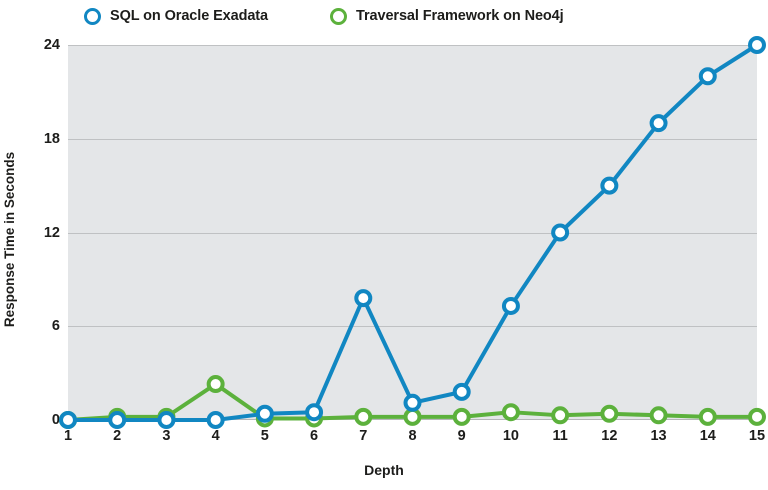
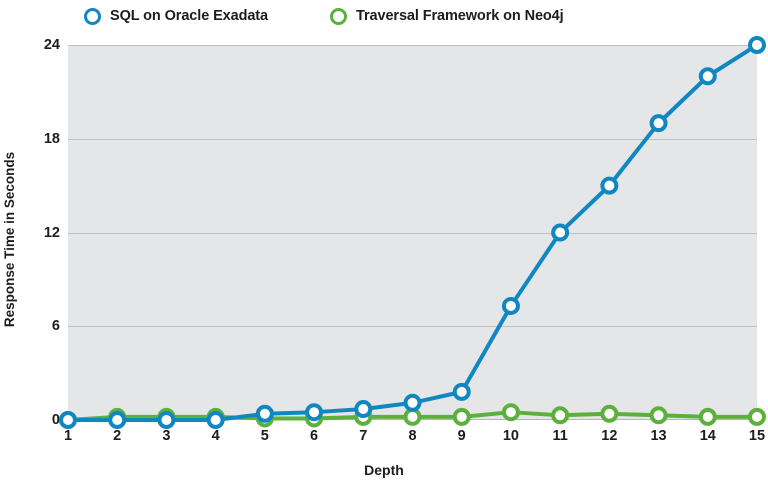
Traversal Framework on Neo4j/4: 2.3 -> 0.2
SQL on Oracle Exadata/7: 7.8 -> 0.7
